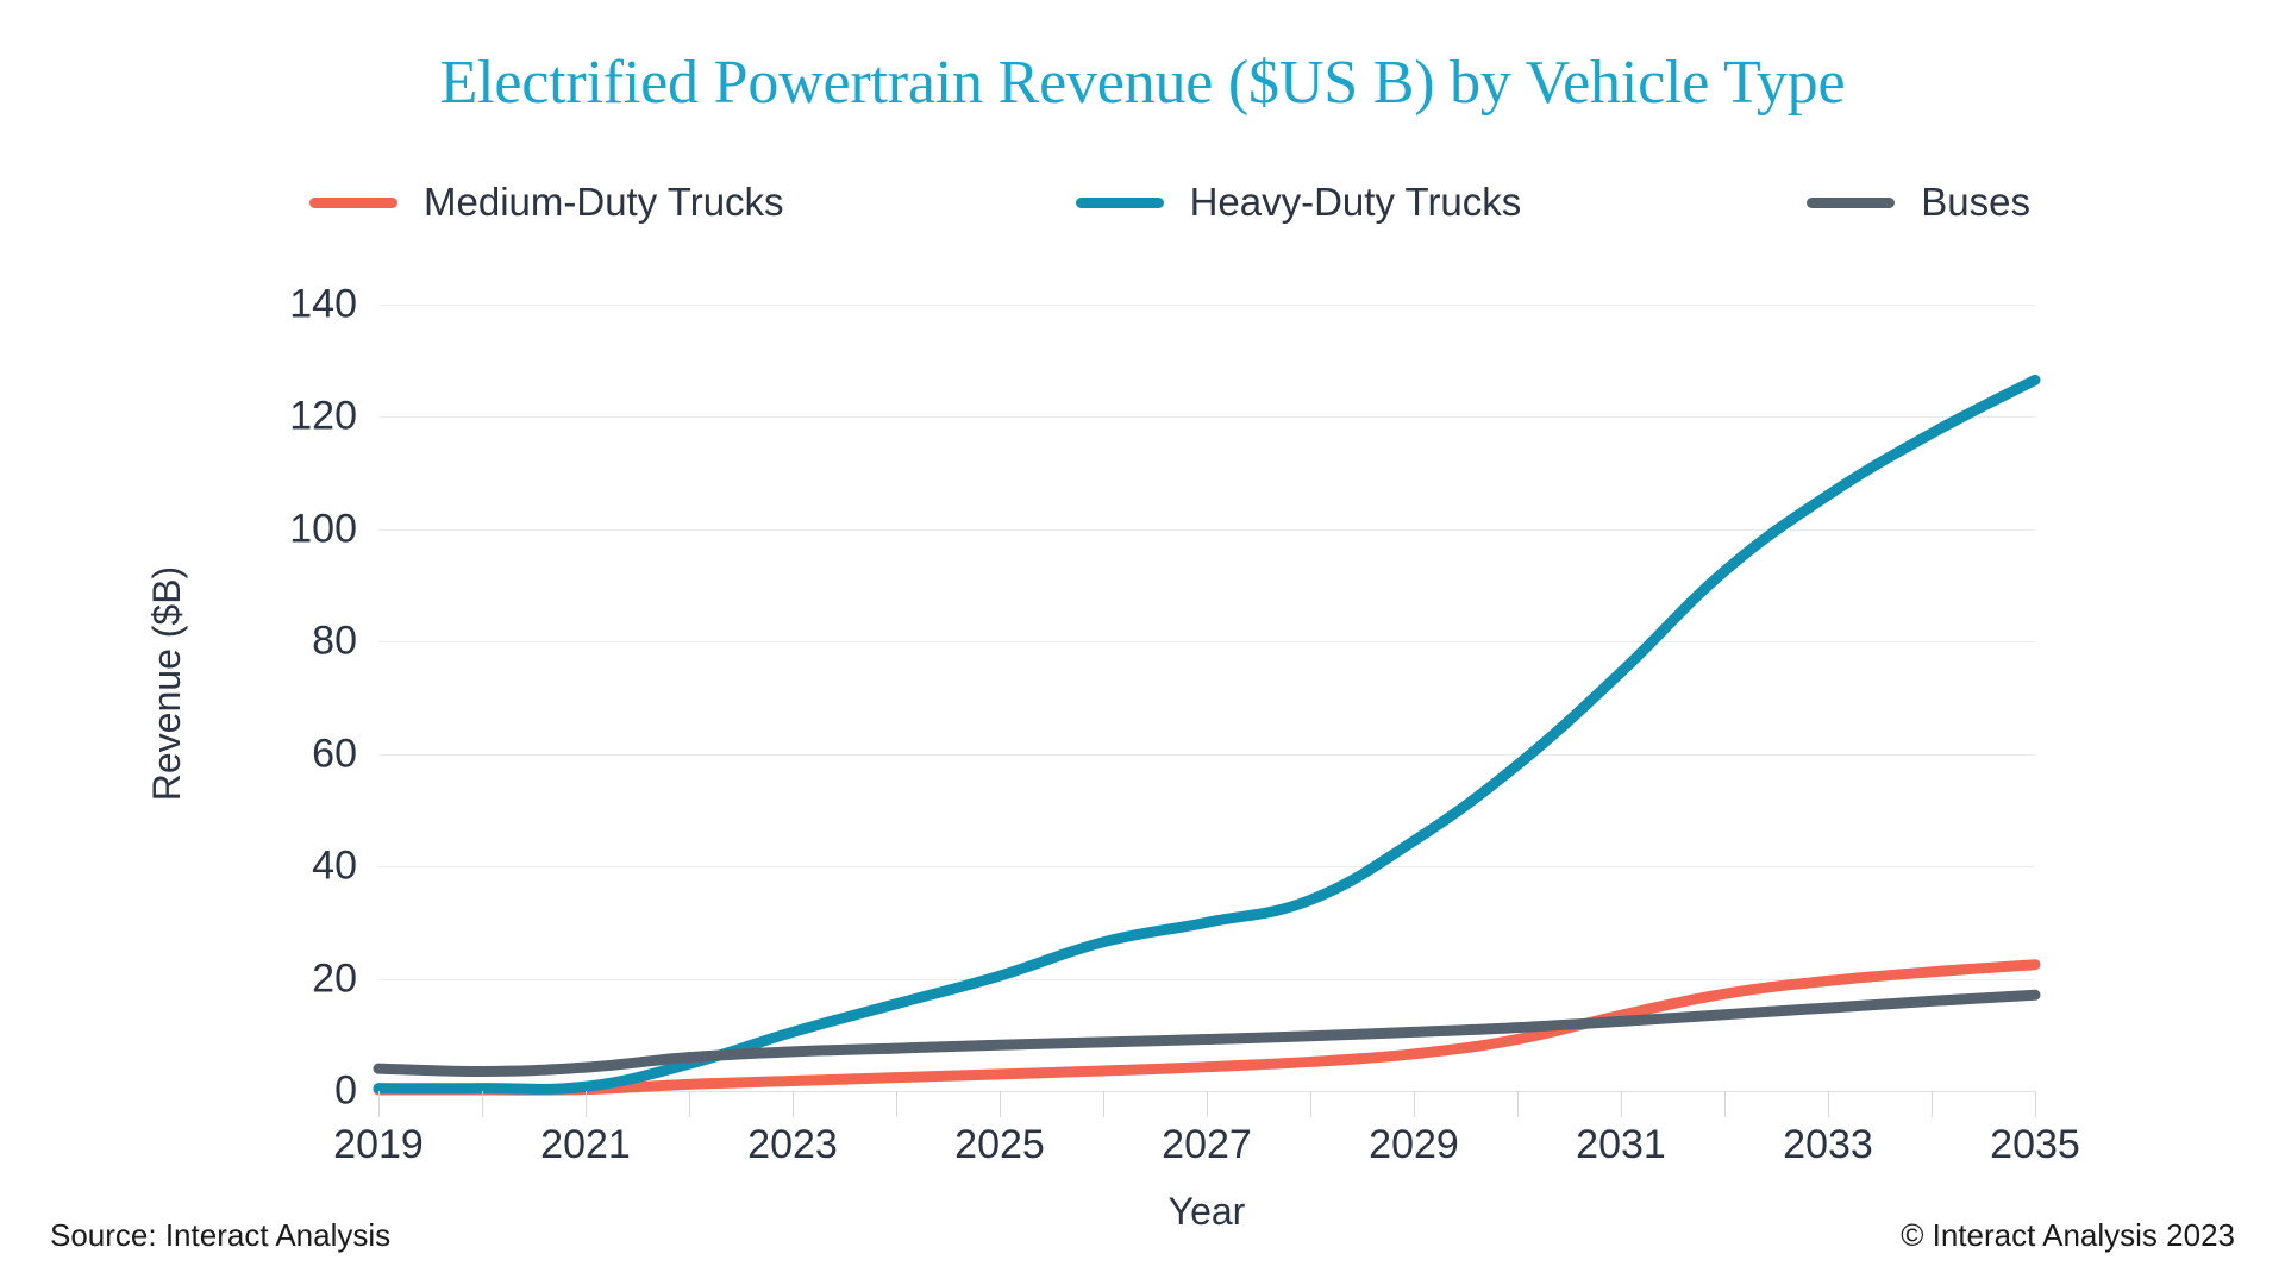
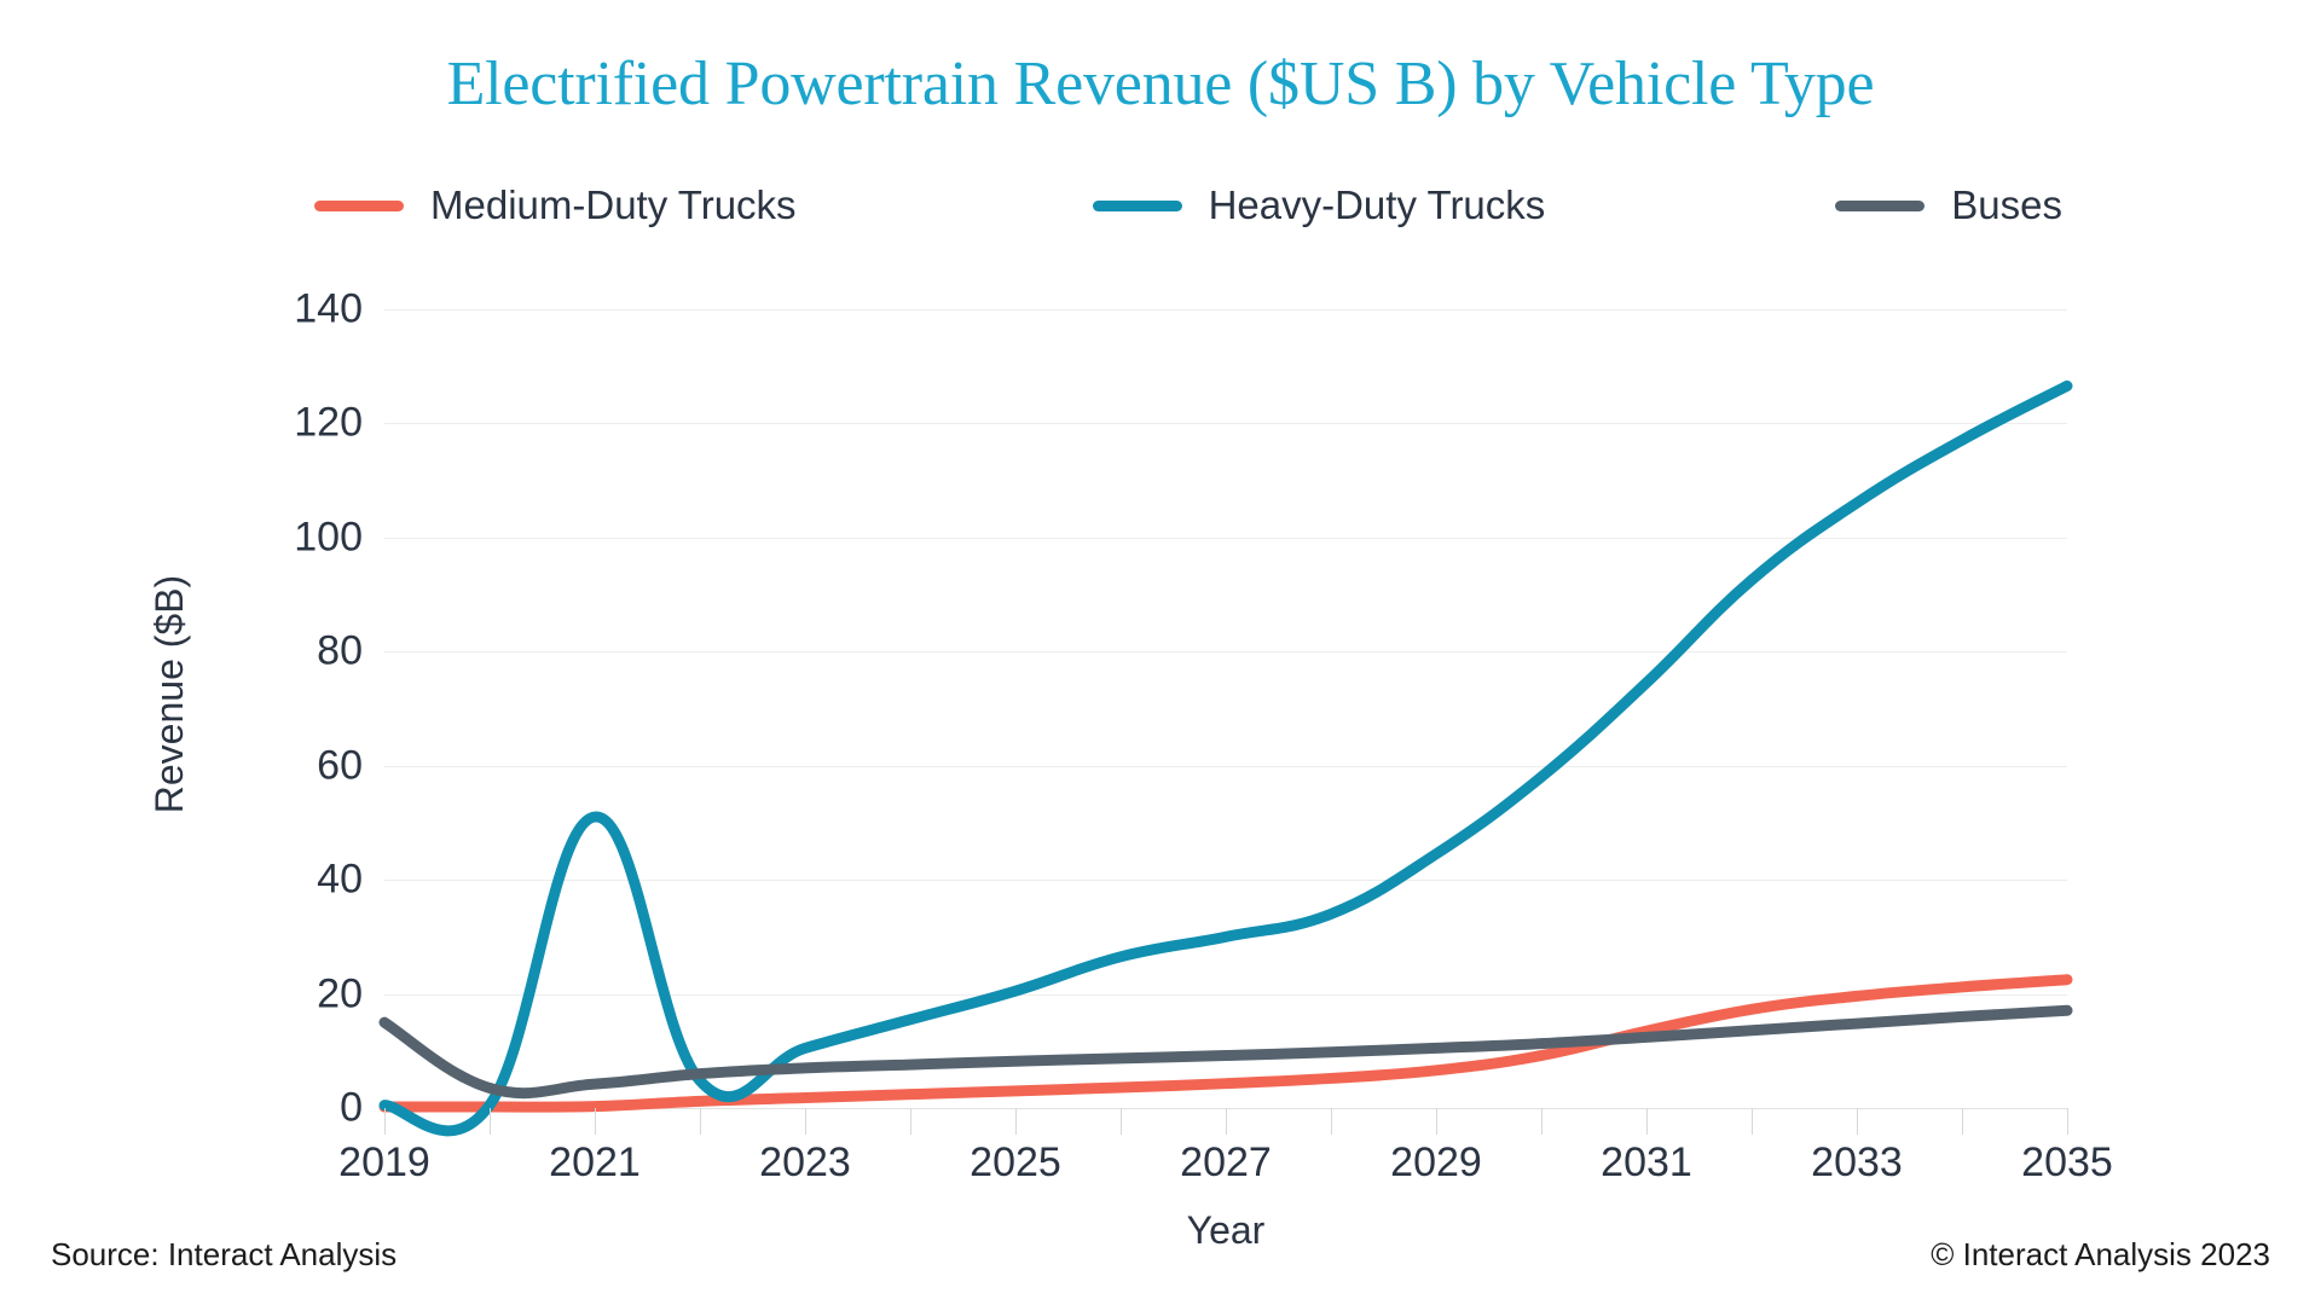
Buses/2019: 4 -> 15
Heavy-Duty Trucks/2021: 1 -> 51
